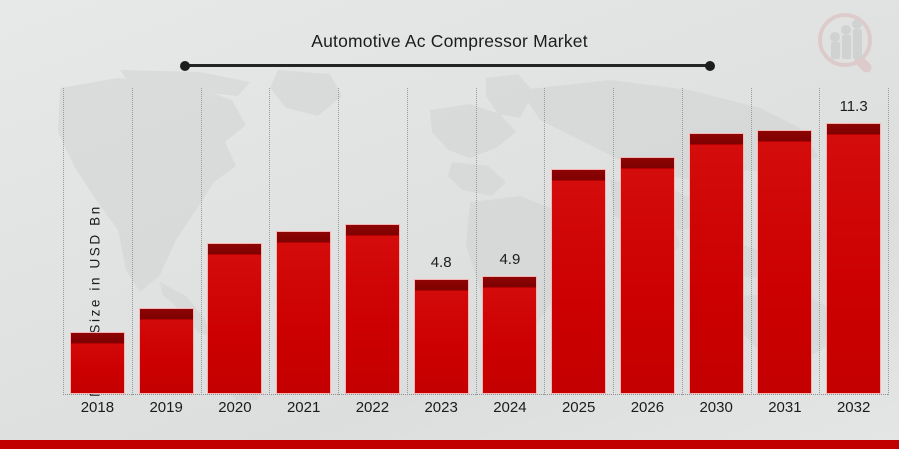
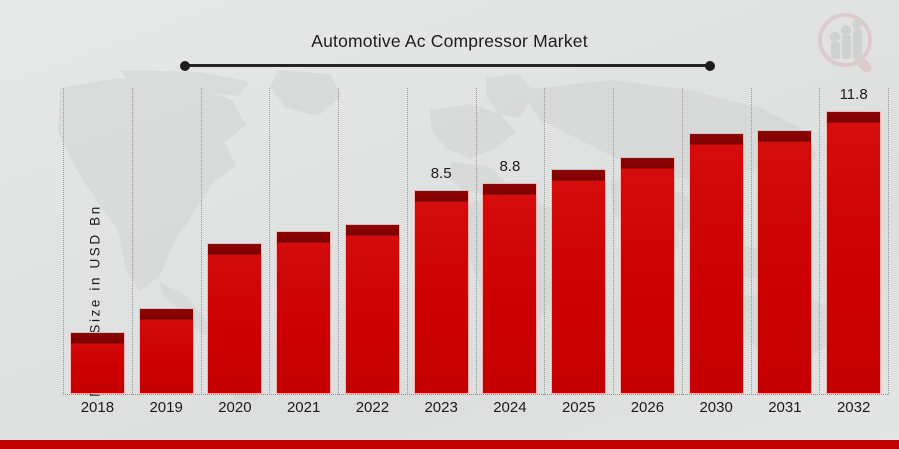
2023: 4.8 -> 8.5
2024: 4.9 -> 8.8
2032: 11.3 -> 11.8
